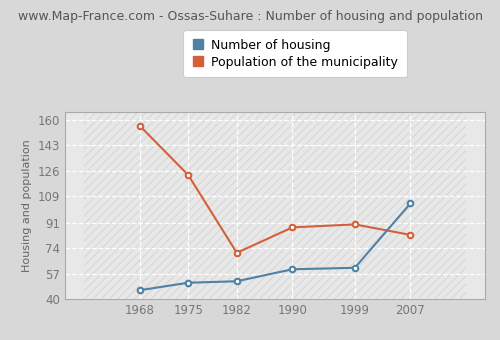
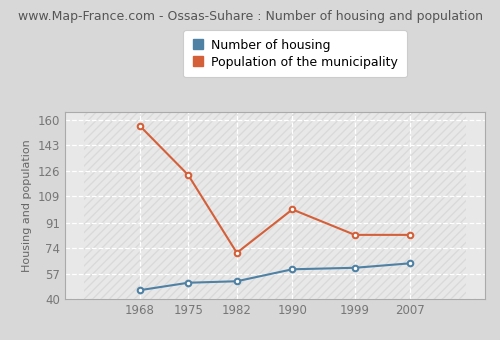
Population of the municipality/1990: 88 -> 100
Population of the municipality/1999: 90 -> 83
Number of housing/2007: 104 -> 64
